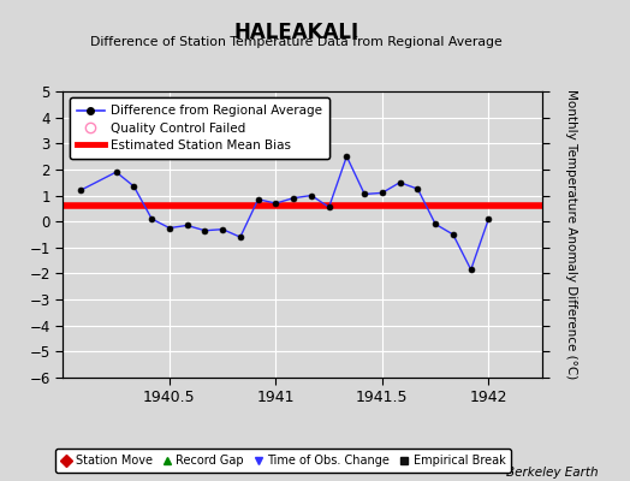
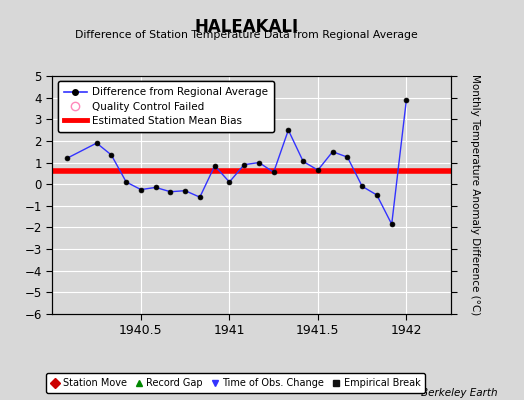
1941: 0.70 -> 0.10
1941.5: 1.10 -> 0.65
1942: 0.10 -> 3.90
